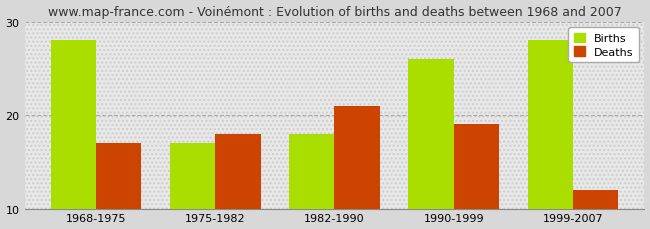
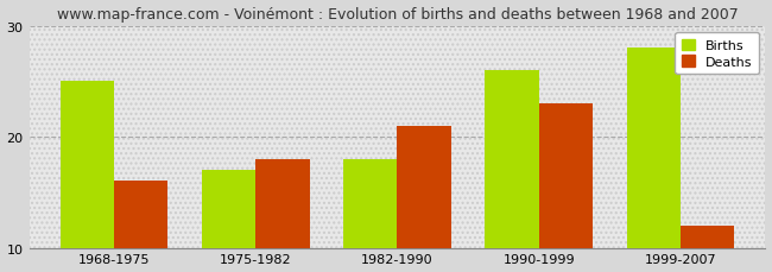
Births/1968-1975: 28 -> 25
Deaths/1968-1975: 17 -> 16
Deaths/1990-1999: 19 -> 23
